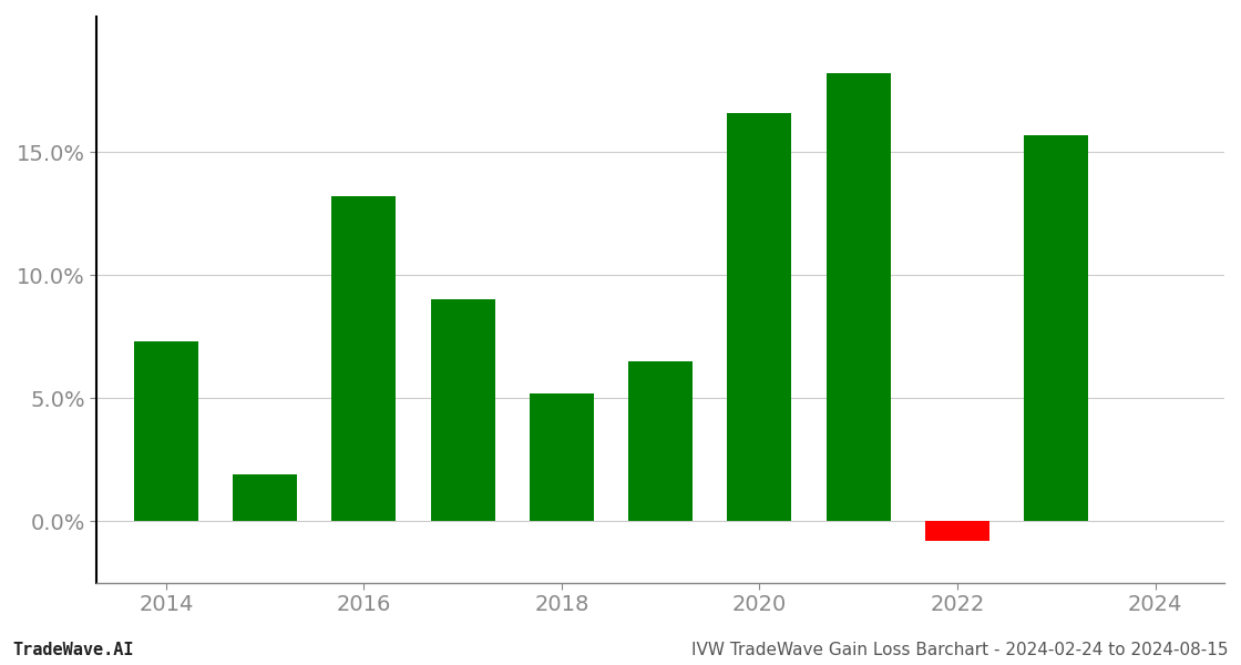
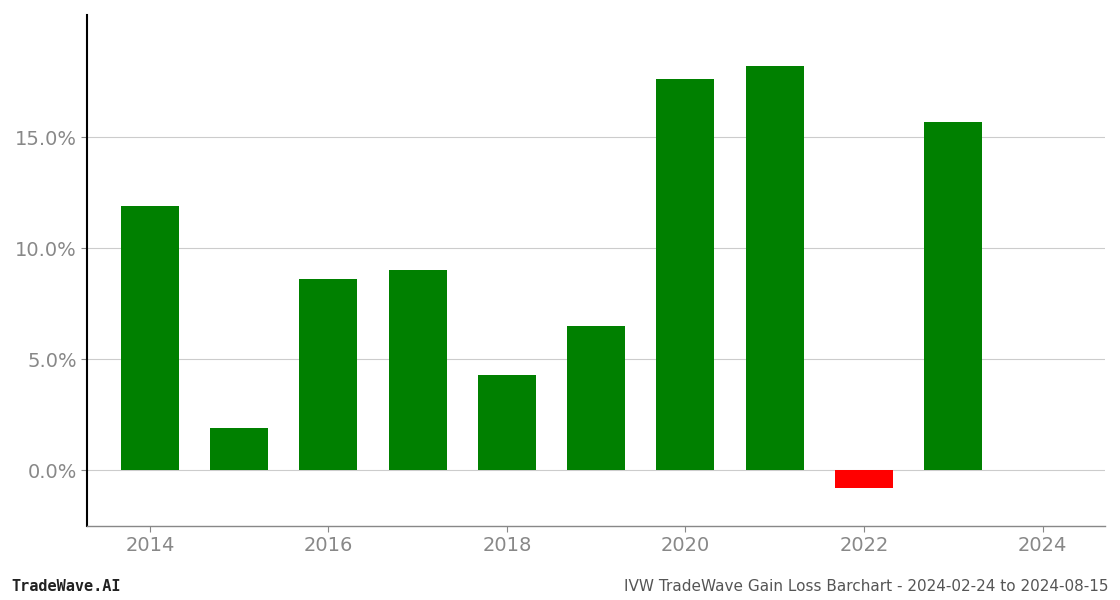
2014: 7.3% -> 11.9%
2016: 13.2% -> 8.6%
2018: 5.2% -> 4.3%
2020: 16.6% -> 17.6%
